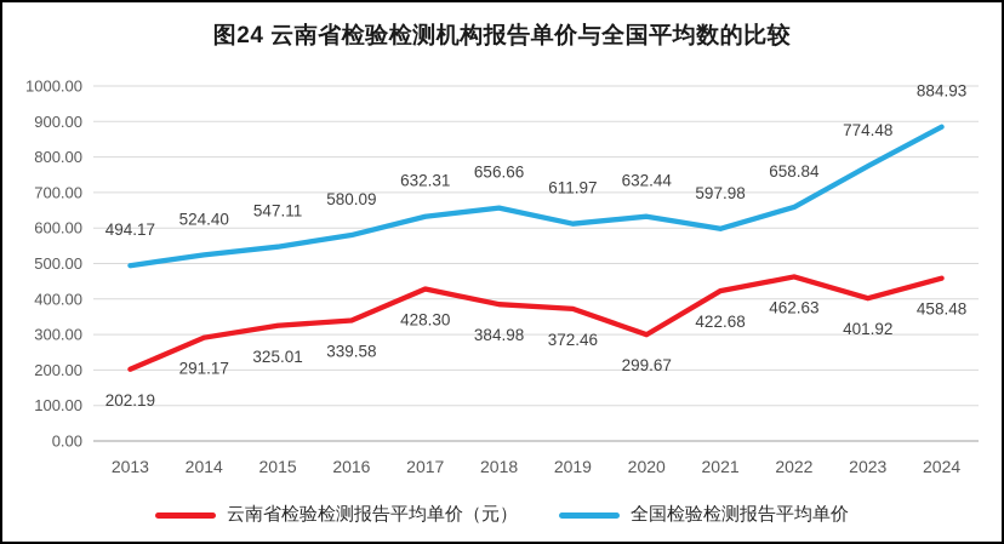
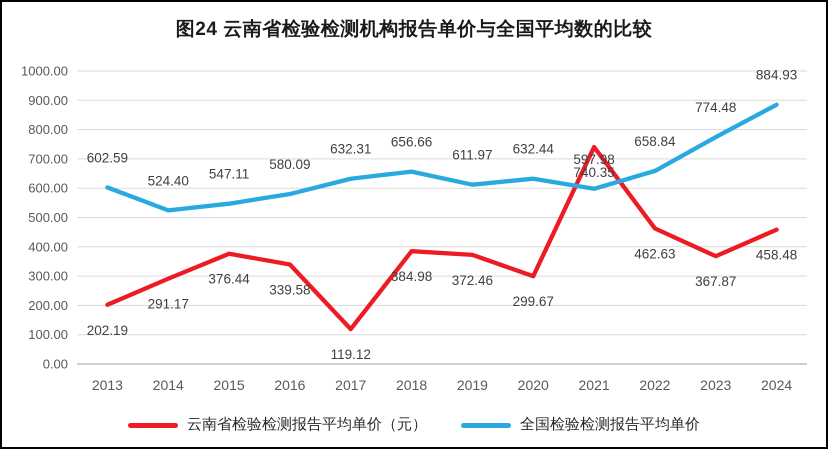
全国检验检测报告平均单价/2013: 494.17 -> 602.59
云南省检验检测报告平均单价（元）/2015: 325.01 -> 376.44
云南省检验检测报告平均单价（元）/2017: 428.30 -> 119.12
云南省检验检测报告平均单价（元）/2021: 422.68 -> 740.35
云南省检验检测报告平均单价（元）/2023: 401.92 -> 367.87
